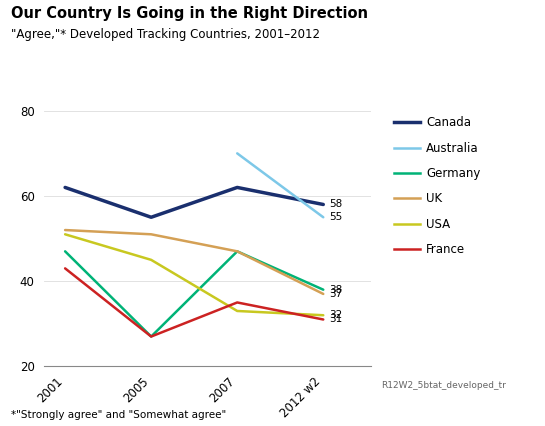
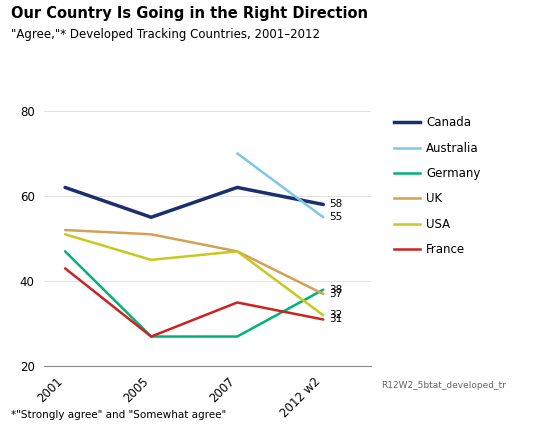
Germany/2007: 47 -> 27
USA/2007: 33 -> 47
